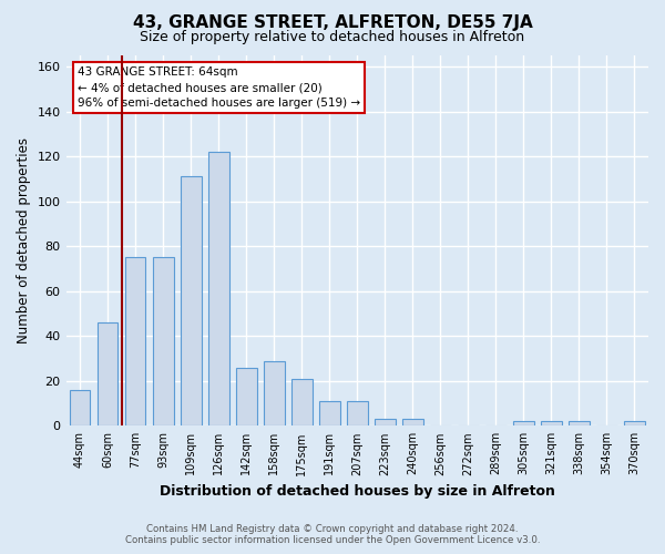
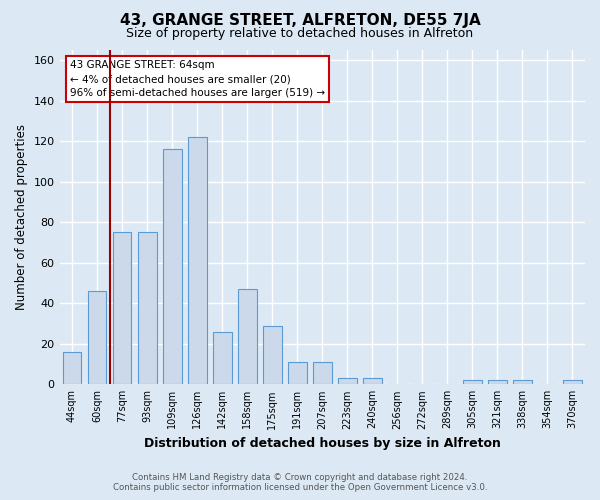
109sqm: 111 -> 116
158sqm: 29 -> 47
175sqm: 21 -> 29
